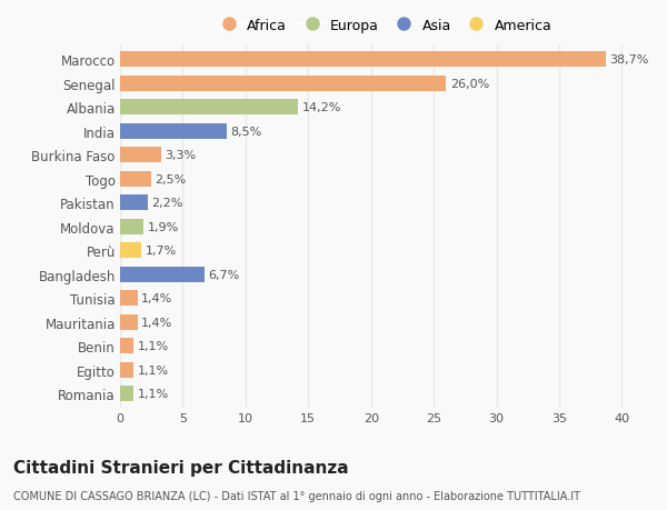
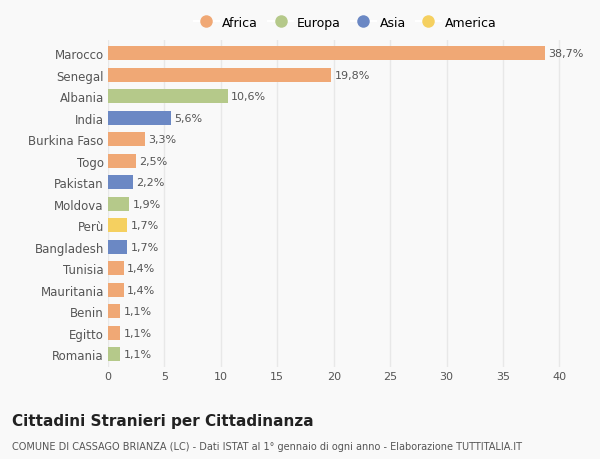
Senegal: 26,0% -> 19,8%
Albania: 14,2% -> 10,6%
India: 8,5% -> 5,6%
Bangladesh: 6,7% -> 1,7%
